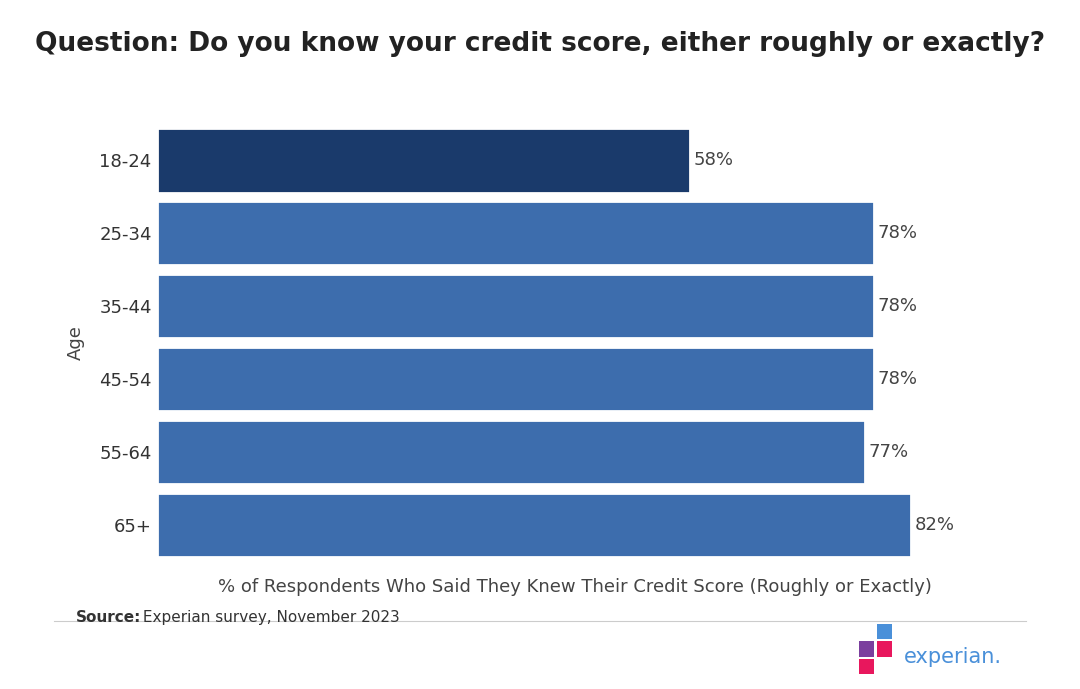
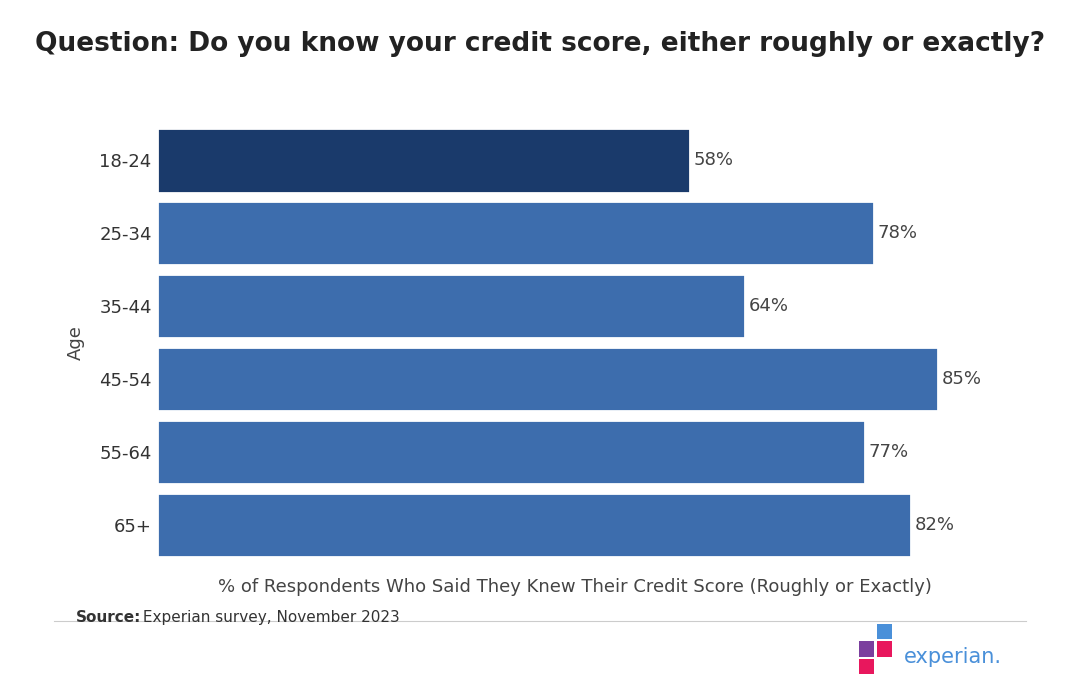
35-44: 78% -> 64%
45-54: 78% -> 85%
